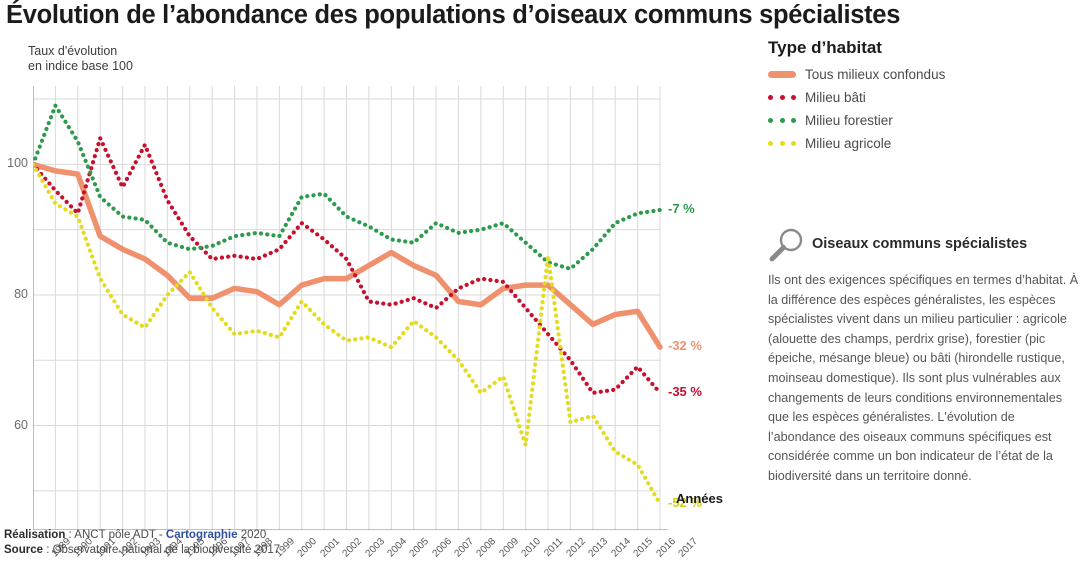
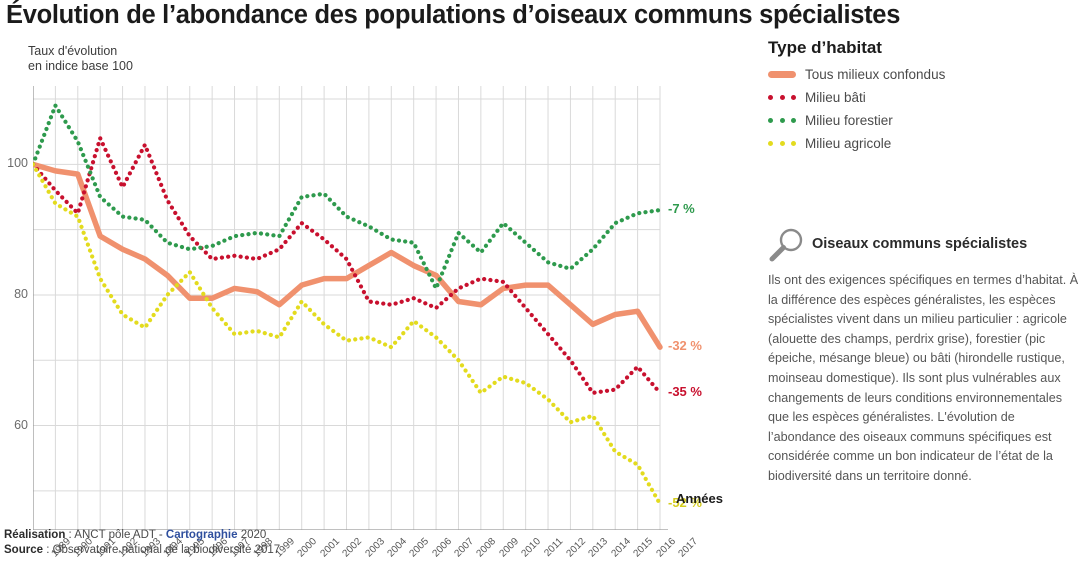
Milieu forestier/2007: 91 -> 81
Milieu forestier/2009: 90 -> 86
Milieu agricole/2011: 57 -> 66
Milieu agricole/2012: 86 -> 64
